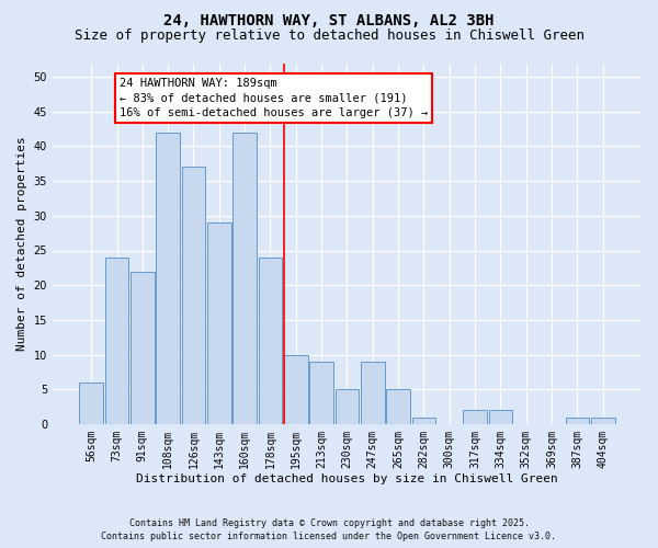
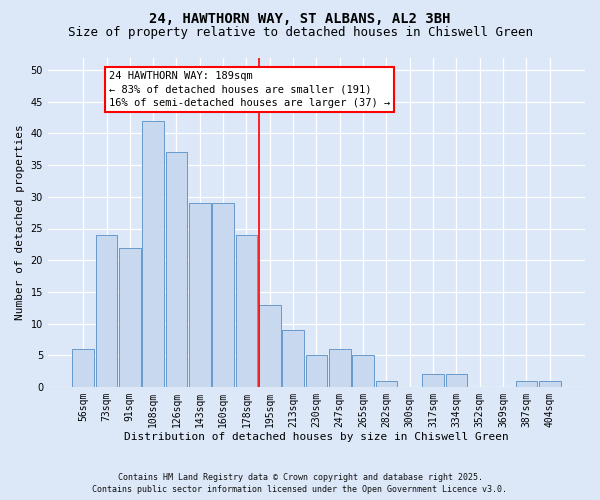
160sqm: 42 -> 29
195sqm: 10 -> 13
247sqm: 9 -> 6
